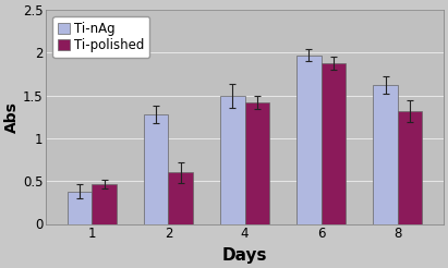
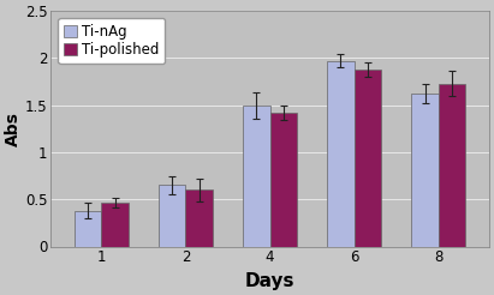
Ti-nAg/2: 1.28 -> 0.65
Ti-polished/8: 1.32 -> 1.73
